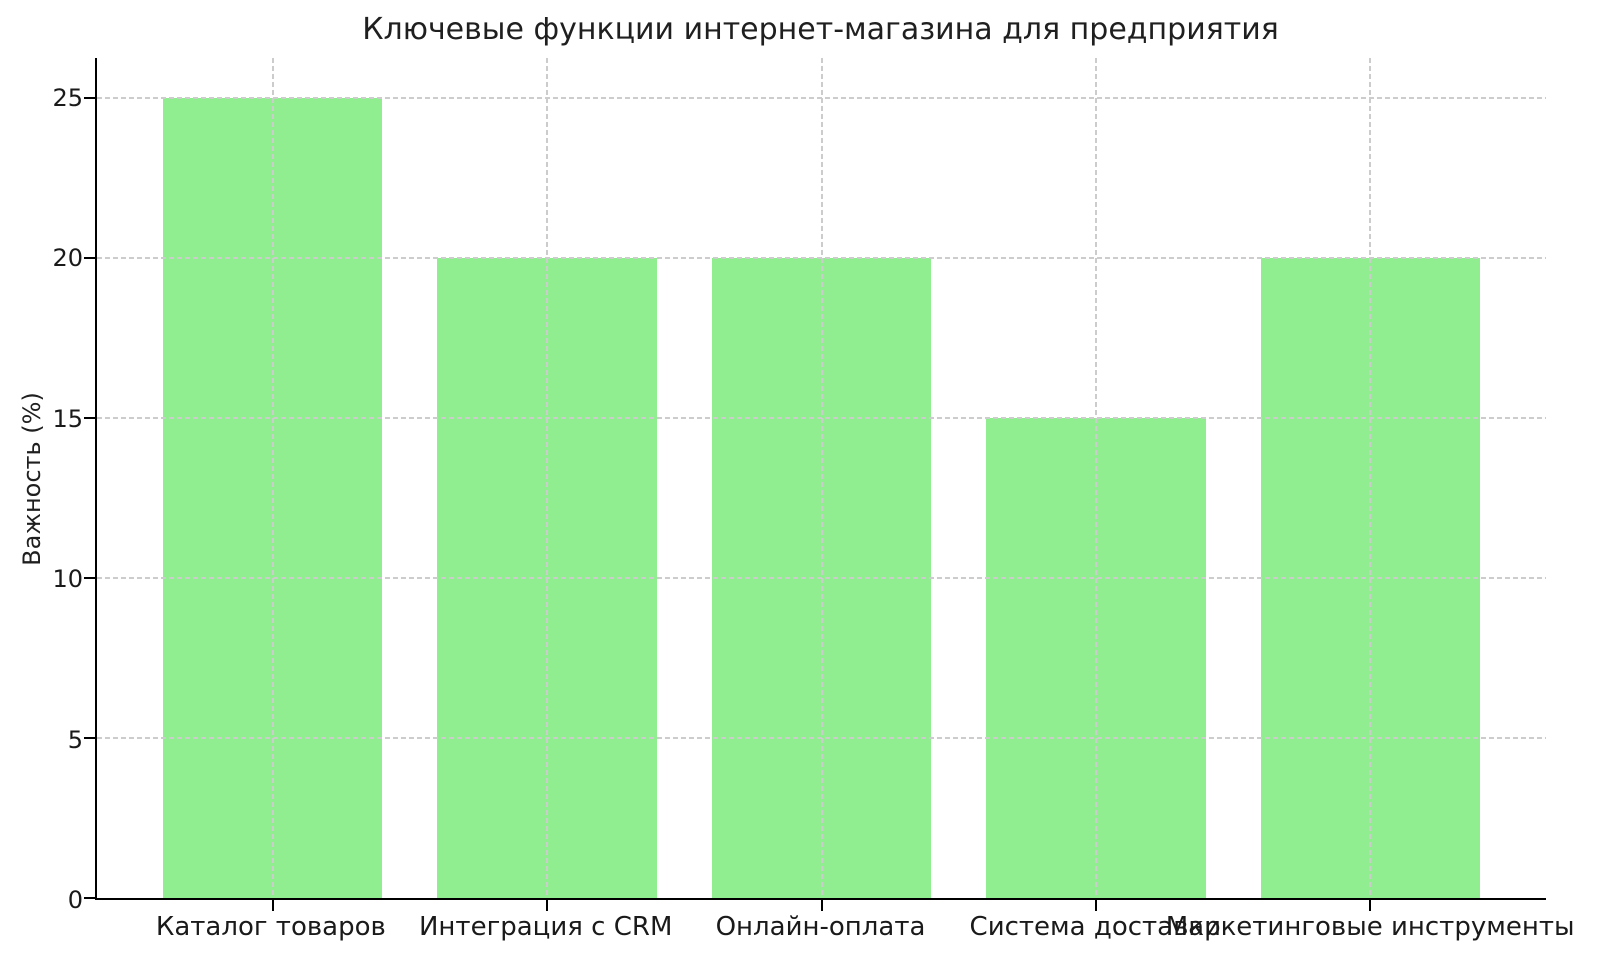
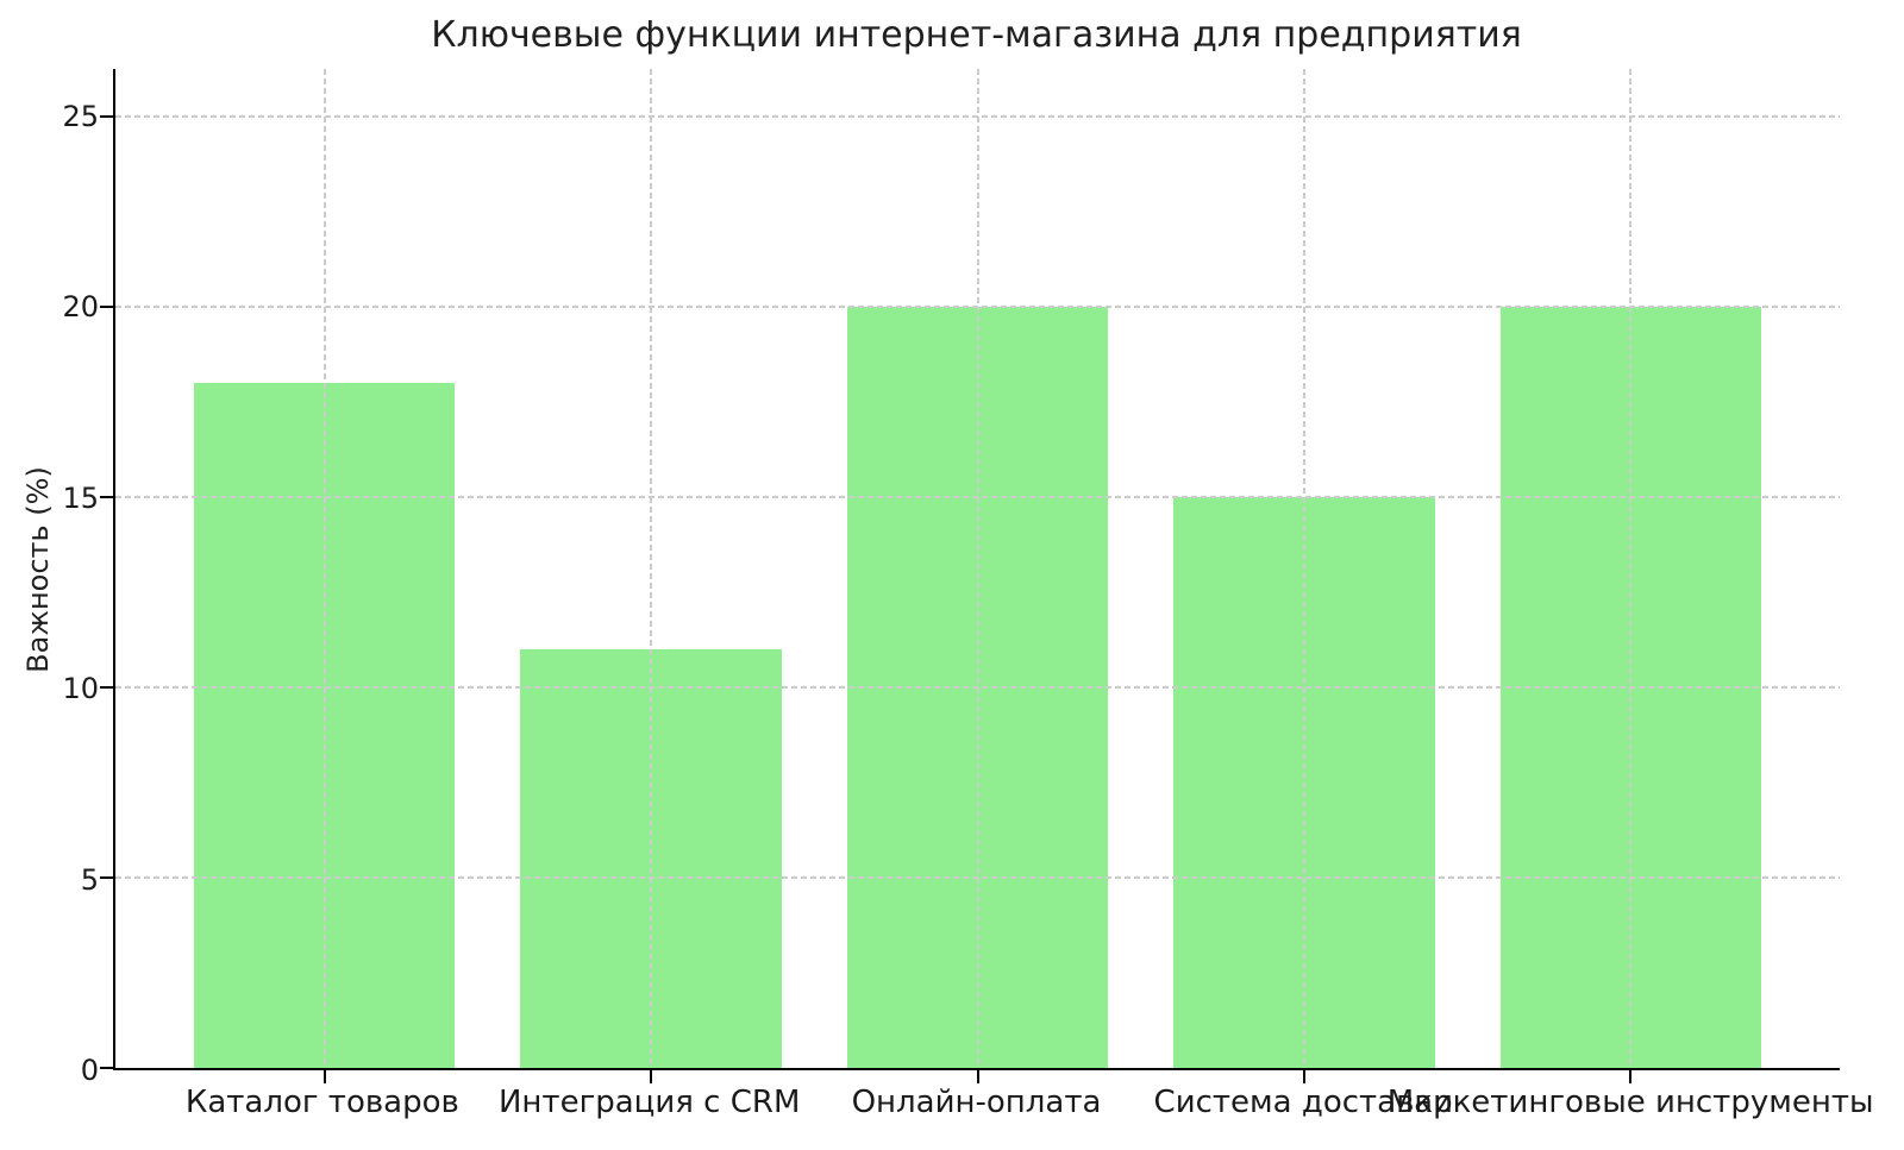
Каталог товаров: 25 -> 18
Интеграция с CRM: 20 -> 11
